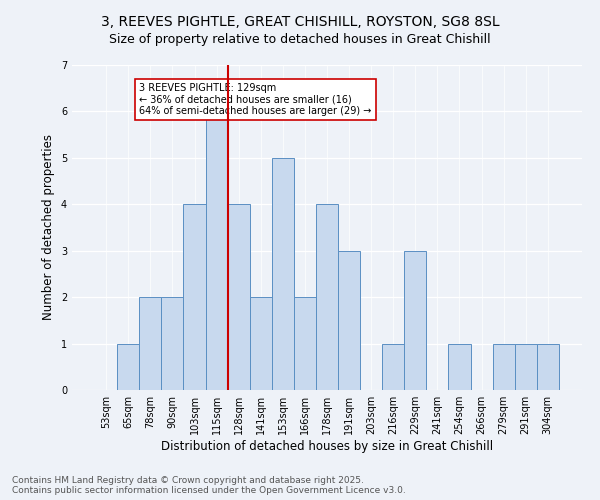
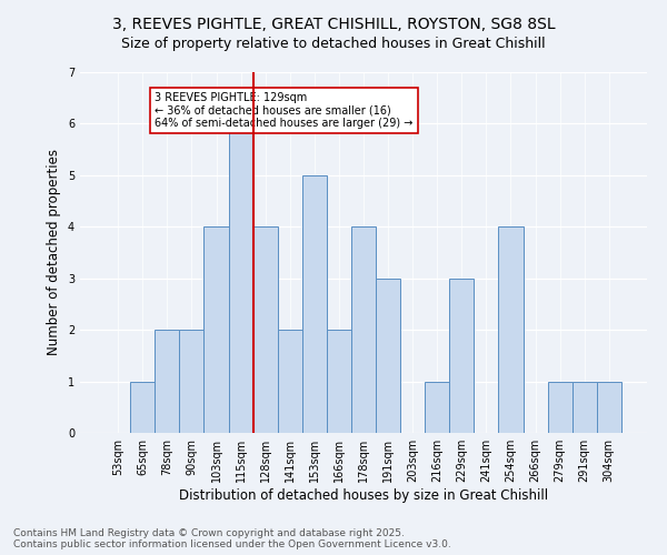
254sqm: 1 -> 4
